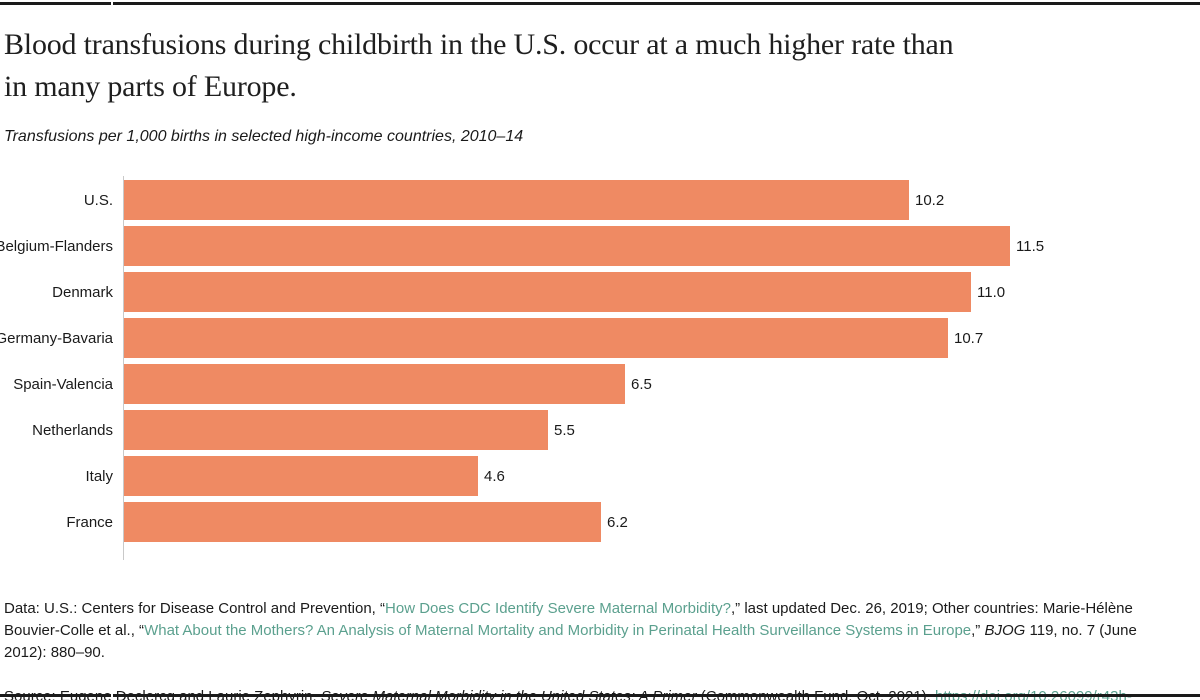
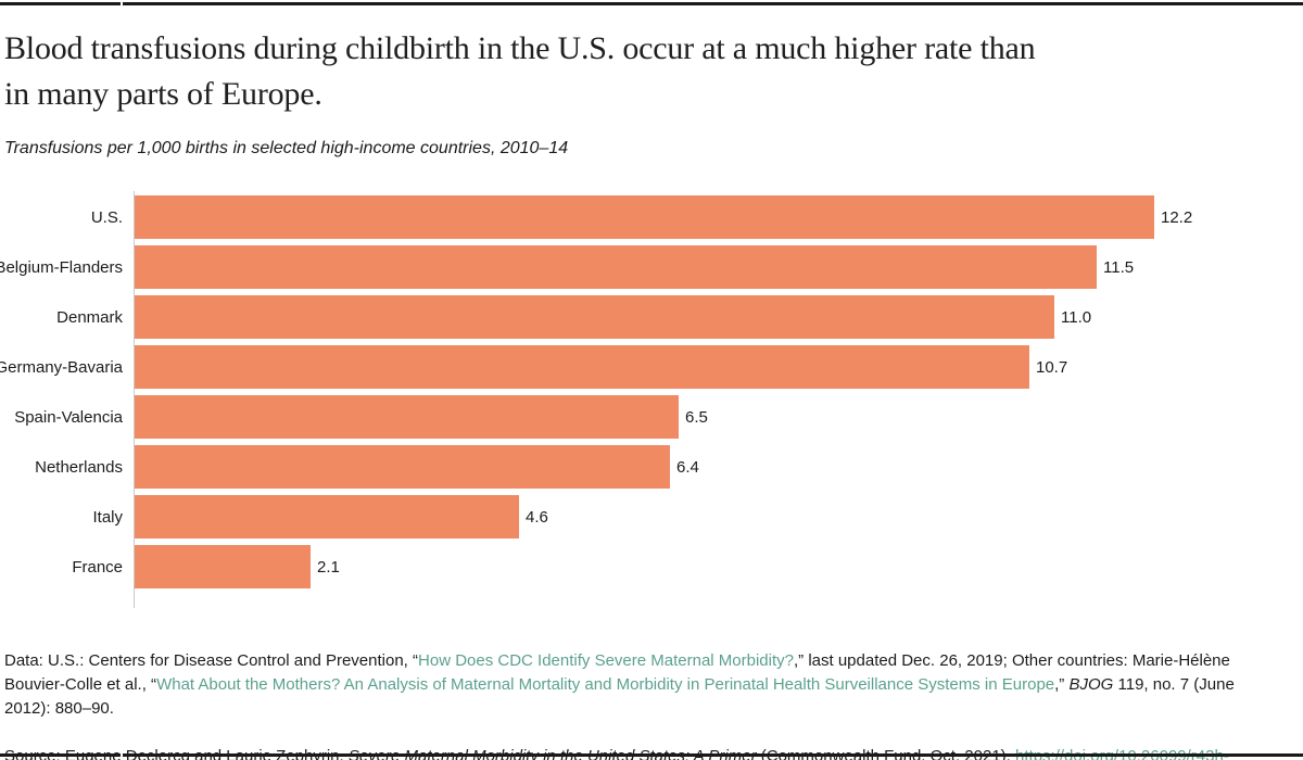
U.S.: 10.2 -> 12.2
Netherlands: 5.5 -> 6.4
France: 6.2 -> 2.1
